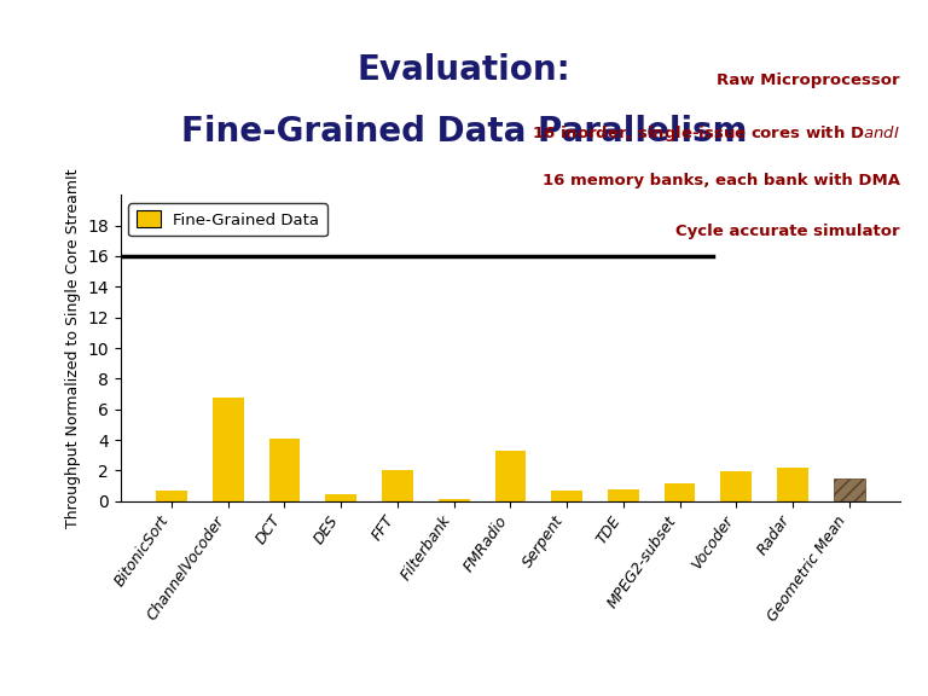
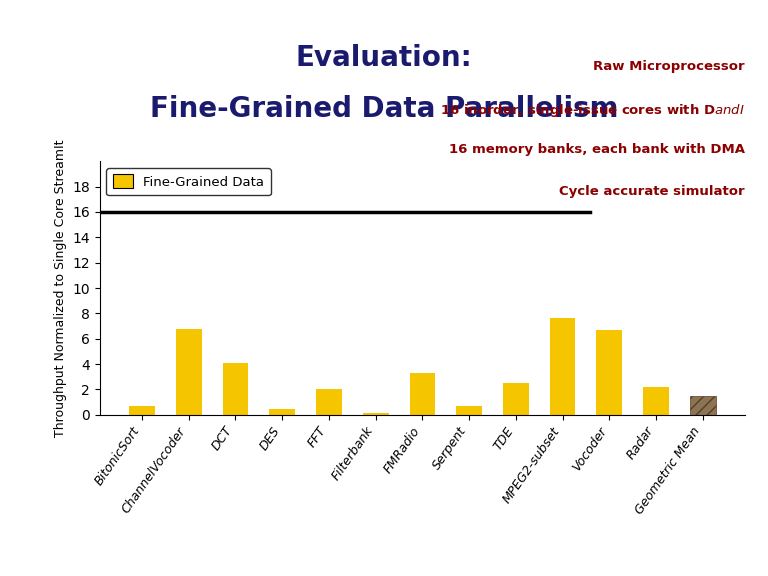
TDE: 0.8 -> 2.5
MPEG2-subset: 1.2 -> 7.6
Vocoder: 1.9 -> 6.7
